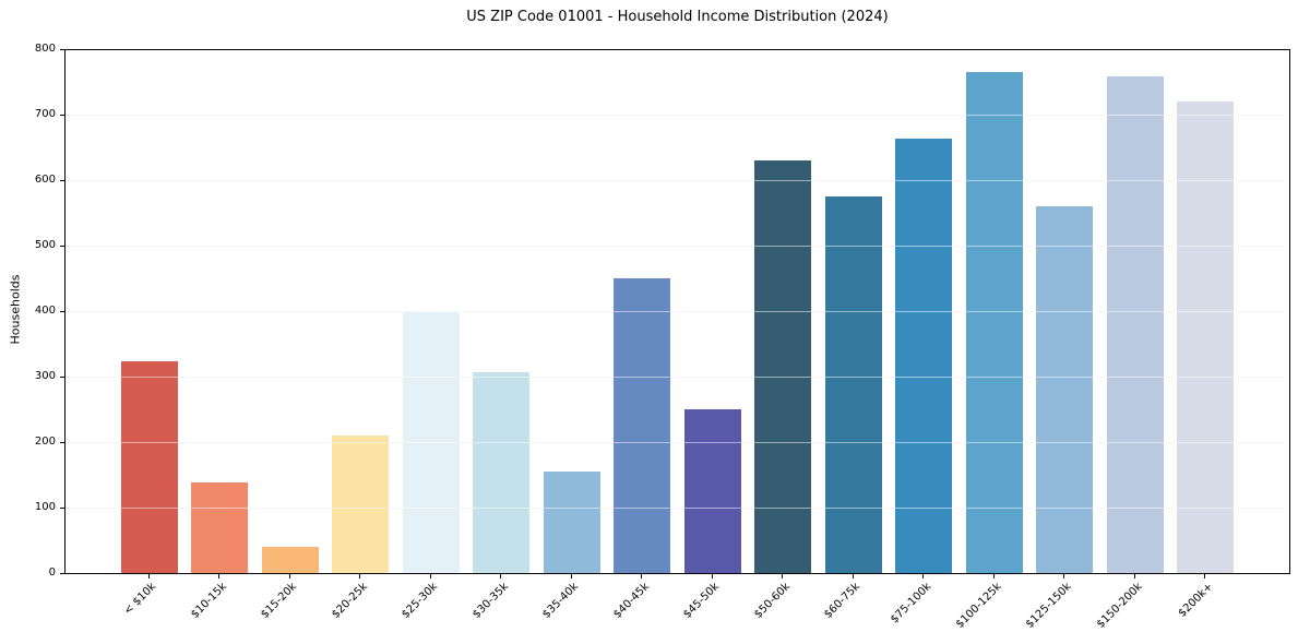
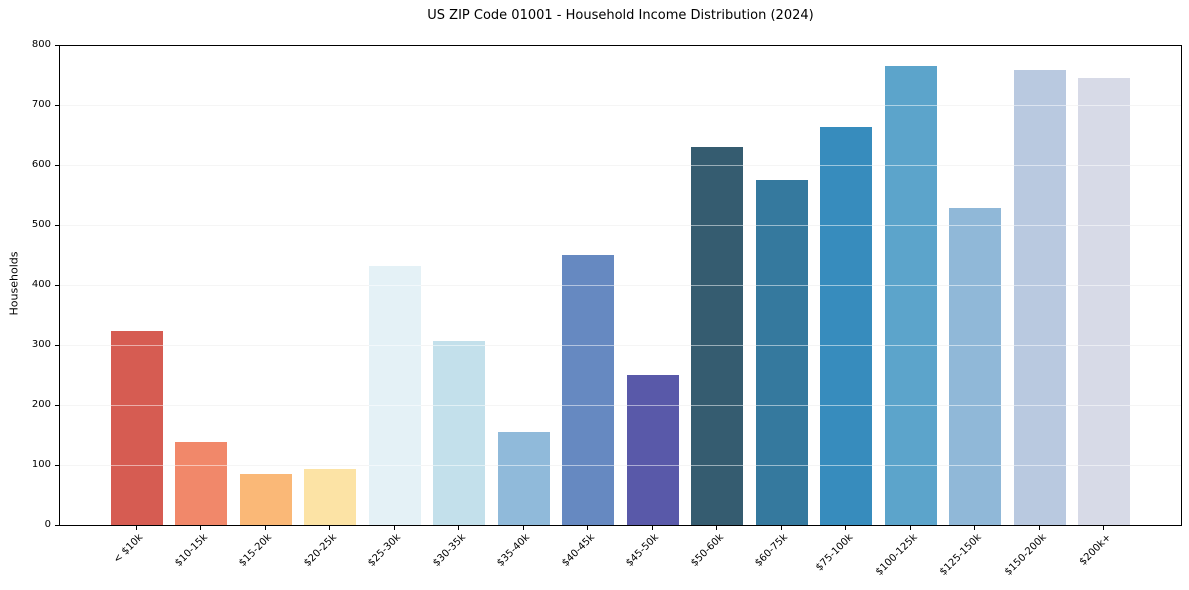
$15-20k: 40 -> 80
$20-25k: 210 -> 90
$25-30k: 400 -> 430
$125-150k: 560 -> 530
$200k+: 720 -> 740
